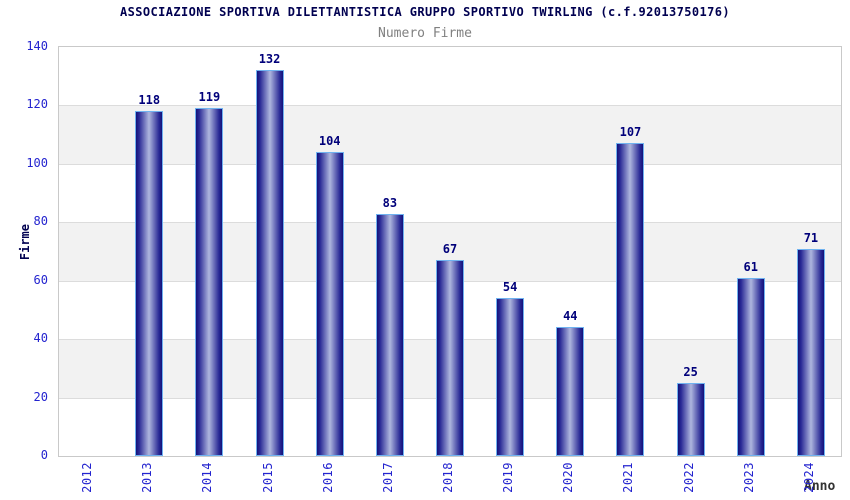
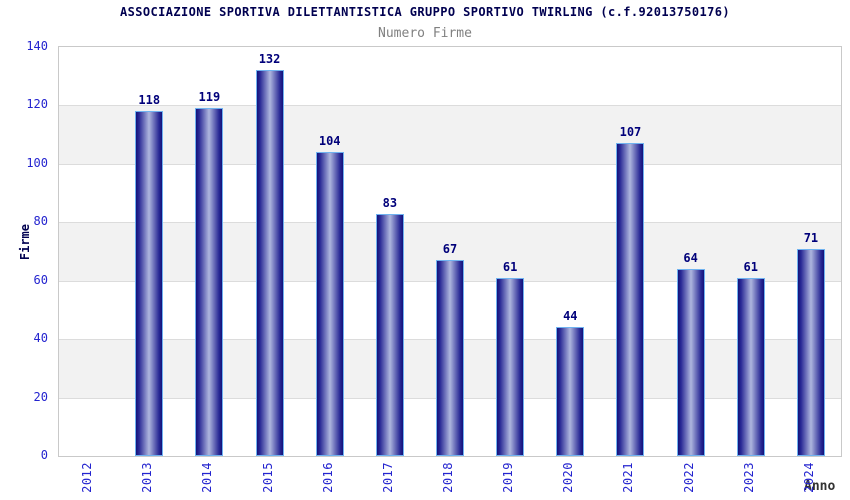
2019: 54 -> 61
2022: 25 -> 64
